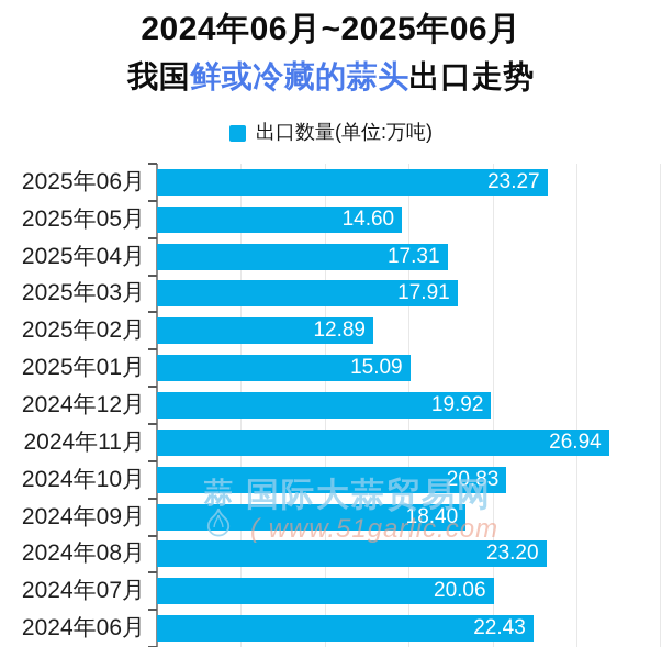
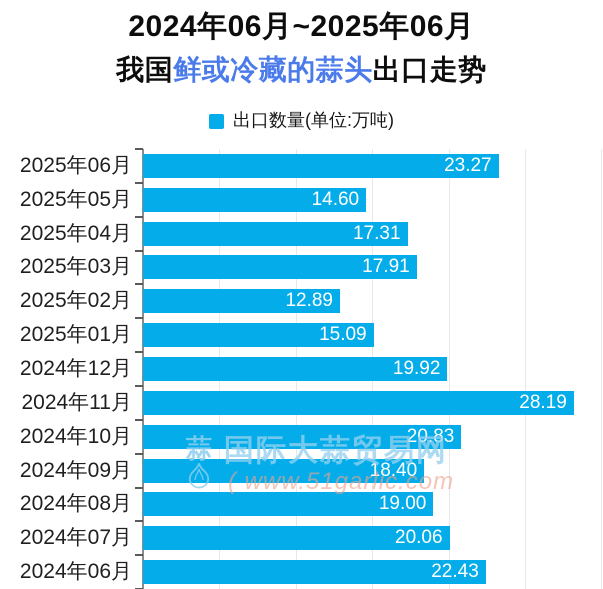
2024年11月: 26.94 -> 28.19
2024年08月: 23.20 -> 19.00
